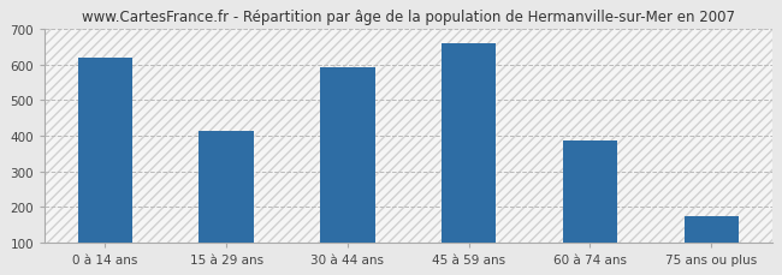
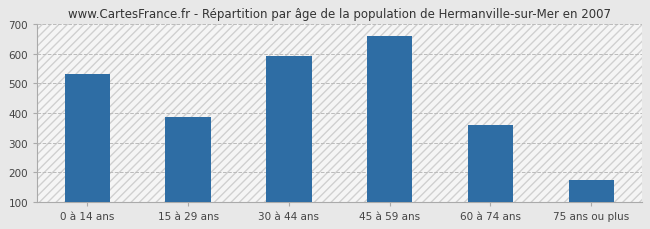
0 à 14 ans: 620 -> 533
15 à 29 ans: 415 -> 387
60 à 74 ans: 385 -> 358
